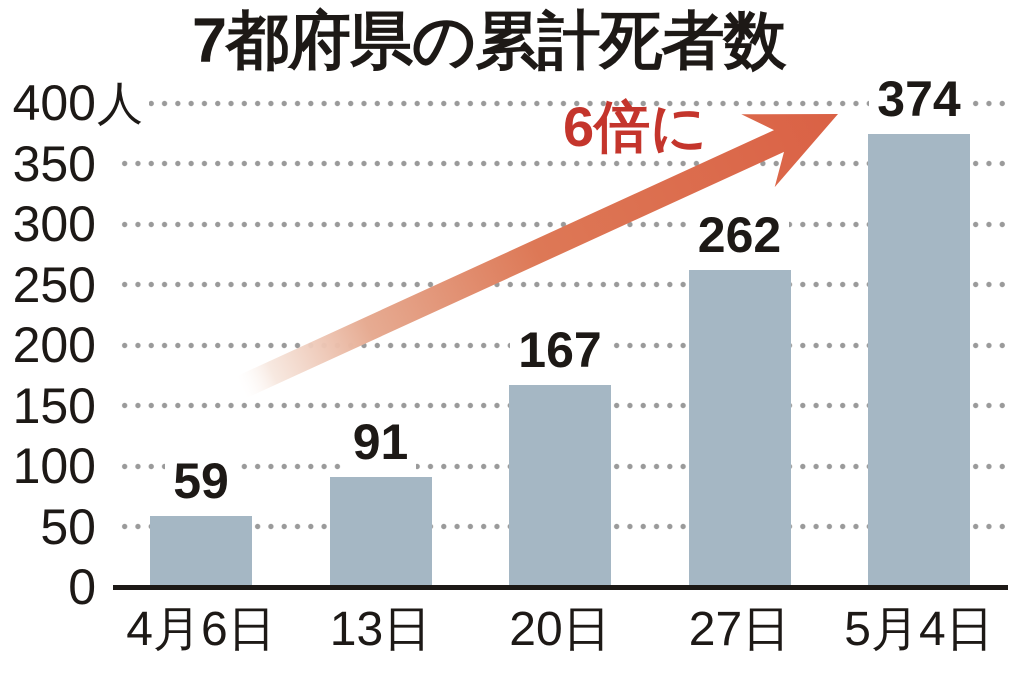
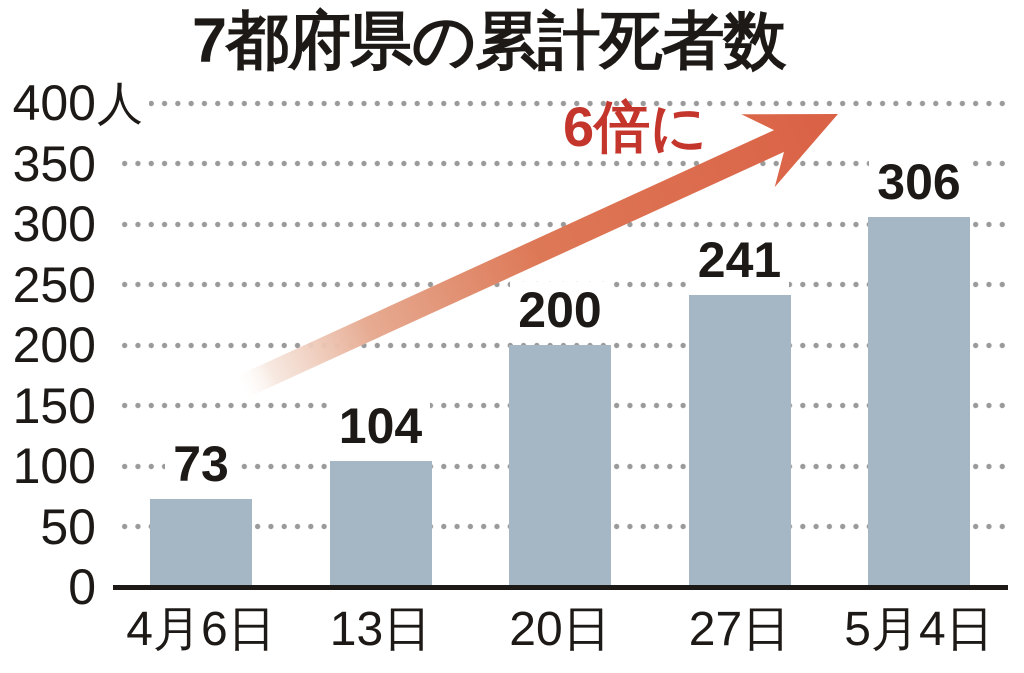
4月6日: 59 -> 73
13日: 91 -> 104
20日: 167 -> 200
27日: 262 -> 241
5月4日: 374 -> 306
